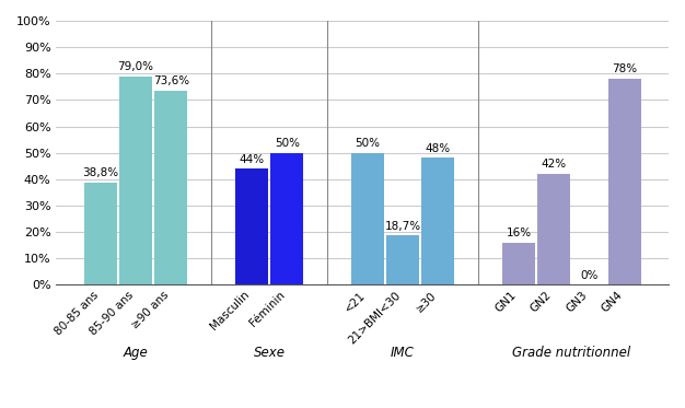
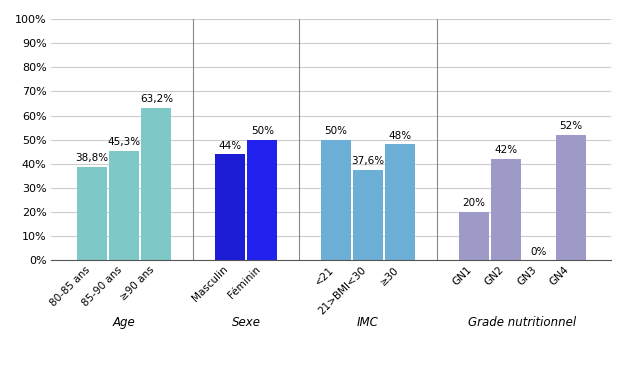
85-90 ans: 79,0% -> 45,3%
≥90 ans: 73,6% -> 63,2%
21>BMI<30: 18,7% -> 37,6%
GN1: 16% -> 20%
GN4: 78% -> 52%
